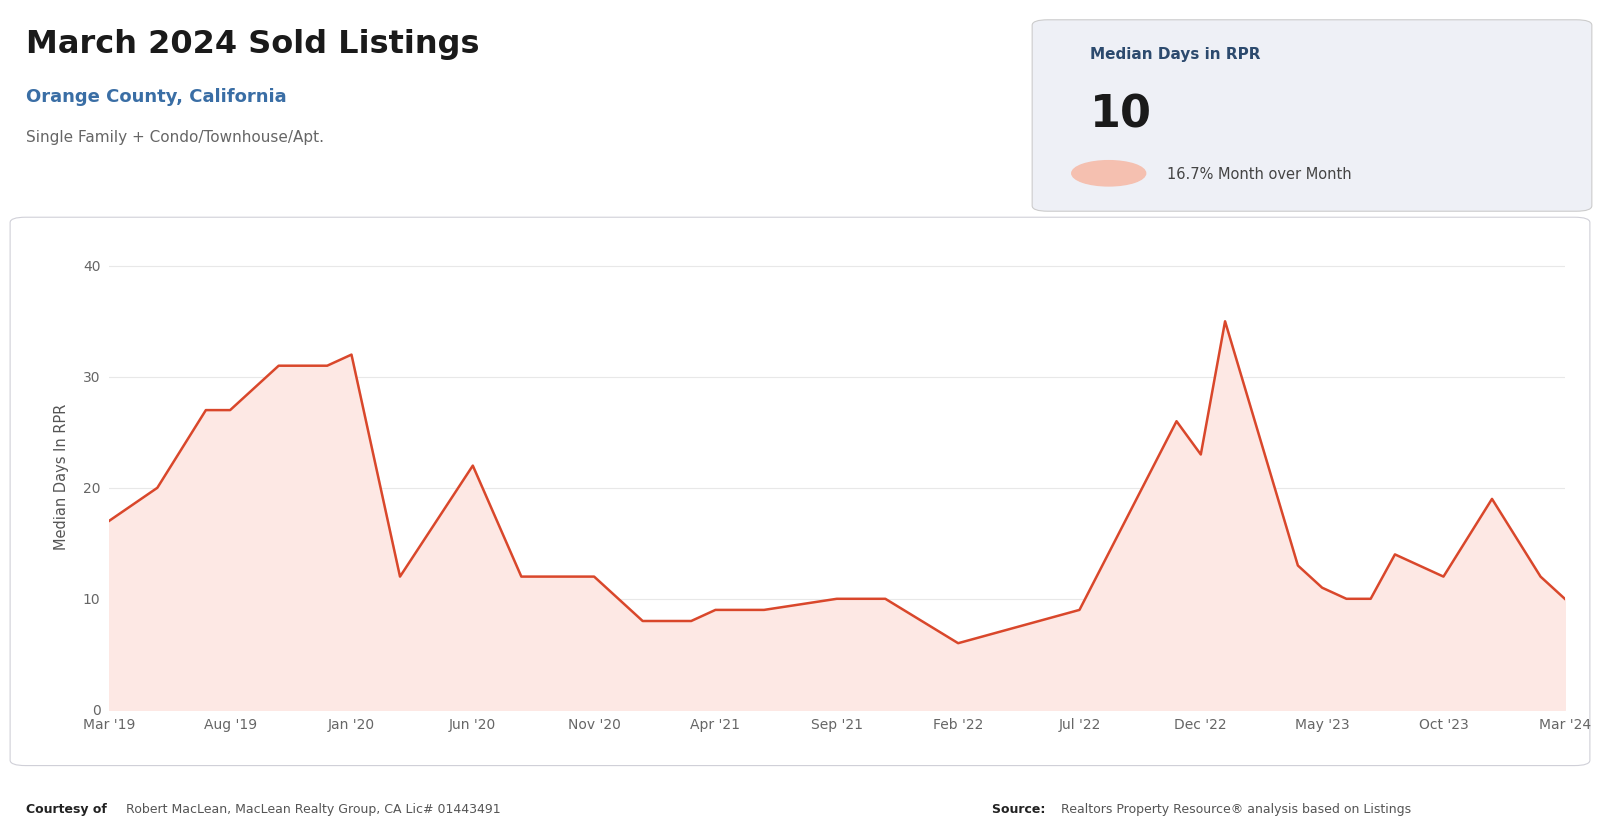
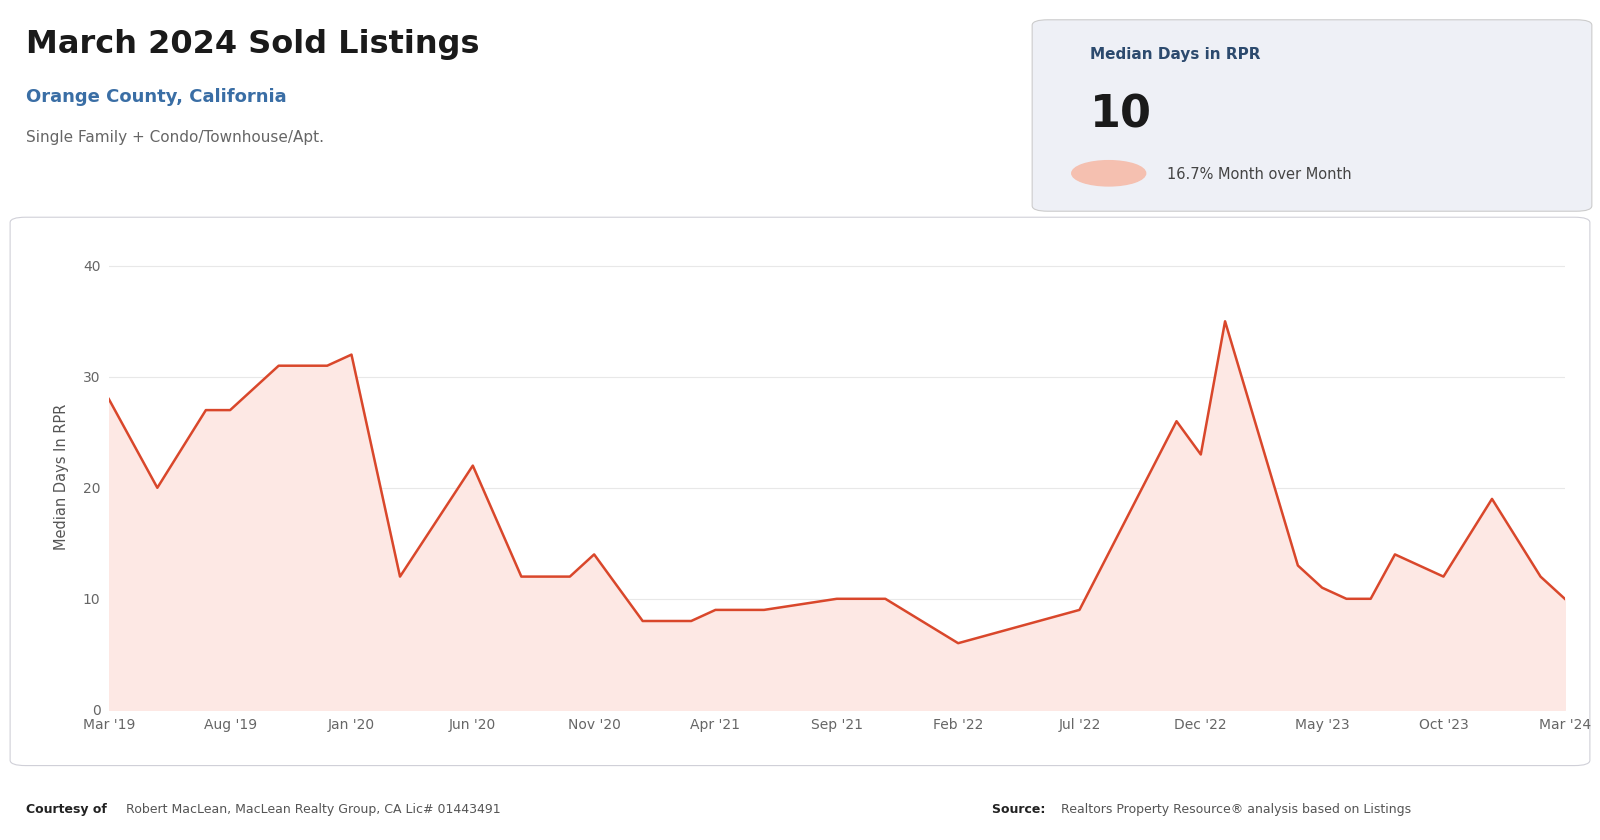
Mar '19: 17 -> 28
Nov '20: 12 -> 14
